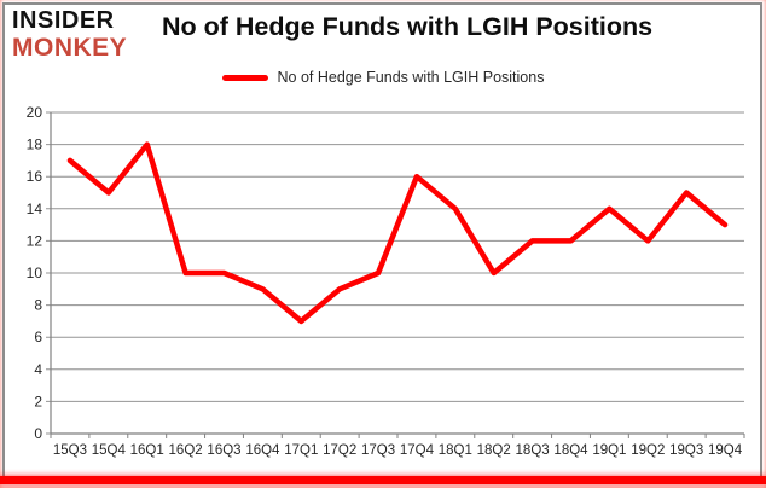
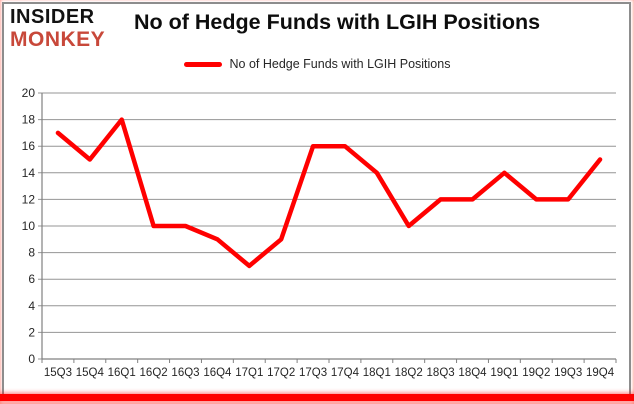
17Q3: 10 -> 16
19Q3: 15 -> 12
19Q4: 13 -> 15
